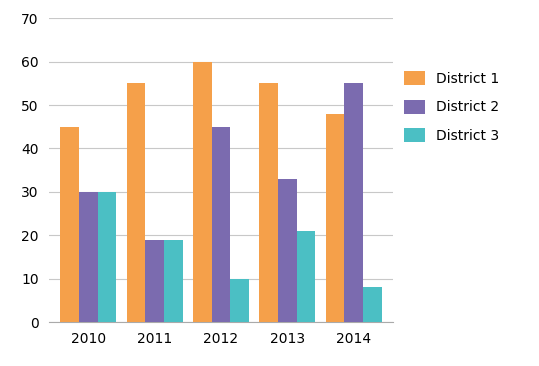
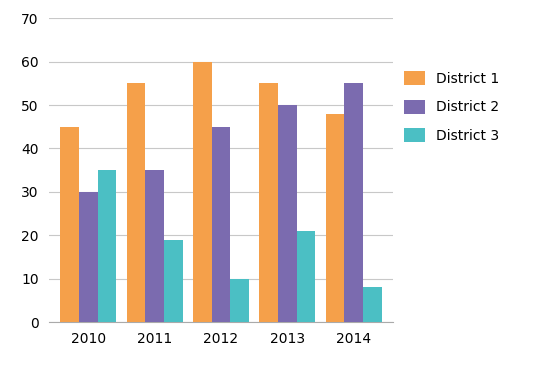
District 3/2010: 30 -> 35
District 2/2011: 19 -> 35
District 2/2013: 33 -> 50
